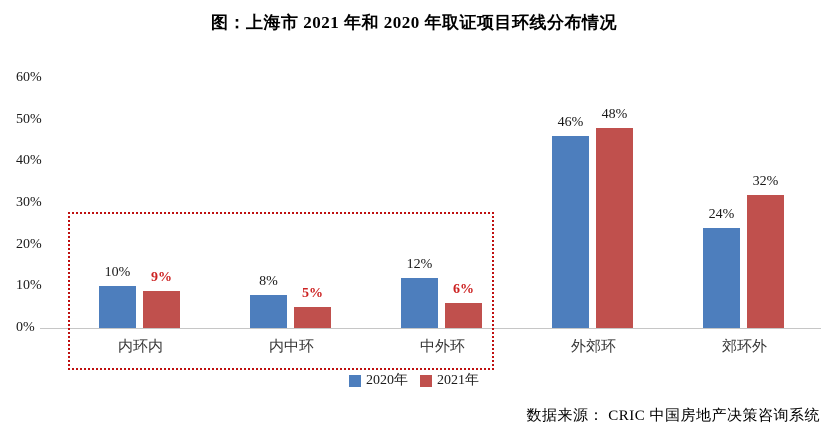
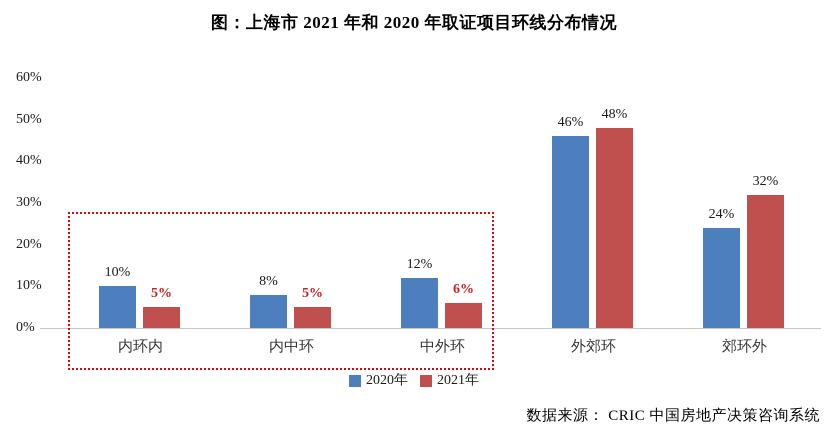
2021年/内环内: 9% -> 5%
